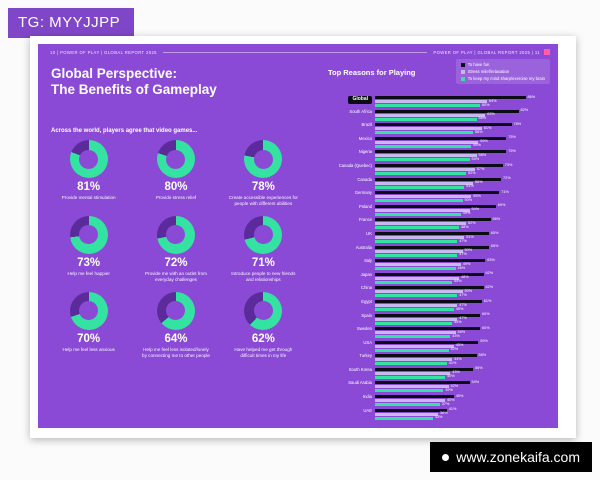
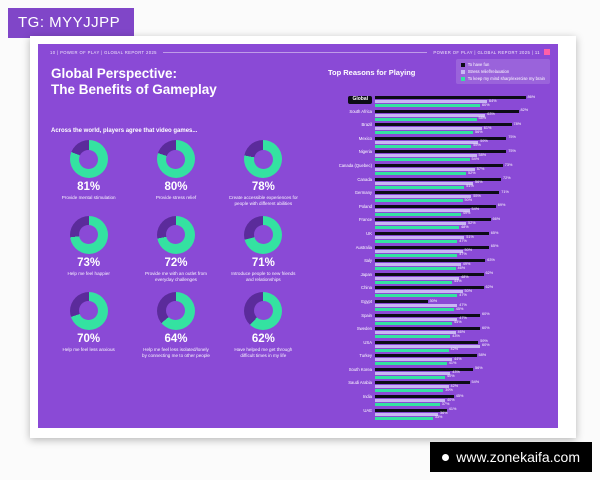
Top Reasons for Playing/To have fun/Egypt: 61% -> 30%
Top Reasons for Playing/Stress relief/relaxation/USA: 45% -> 60%
